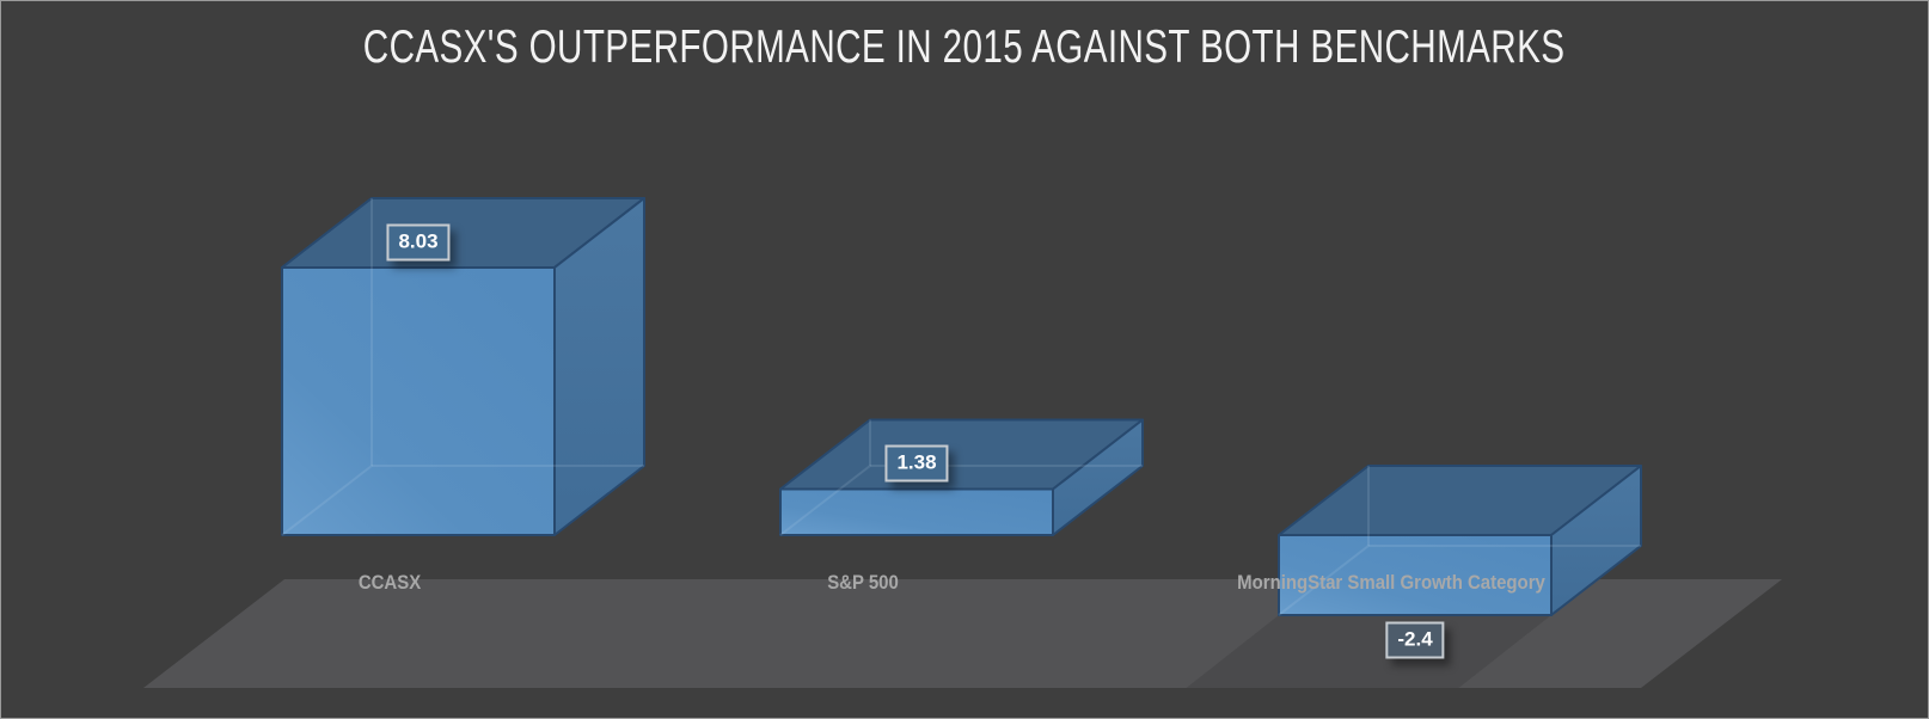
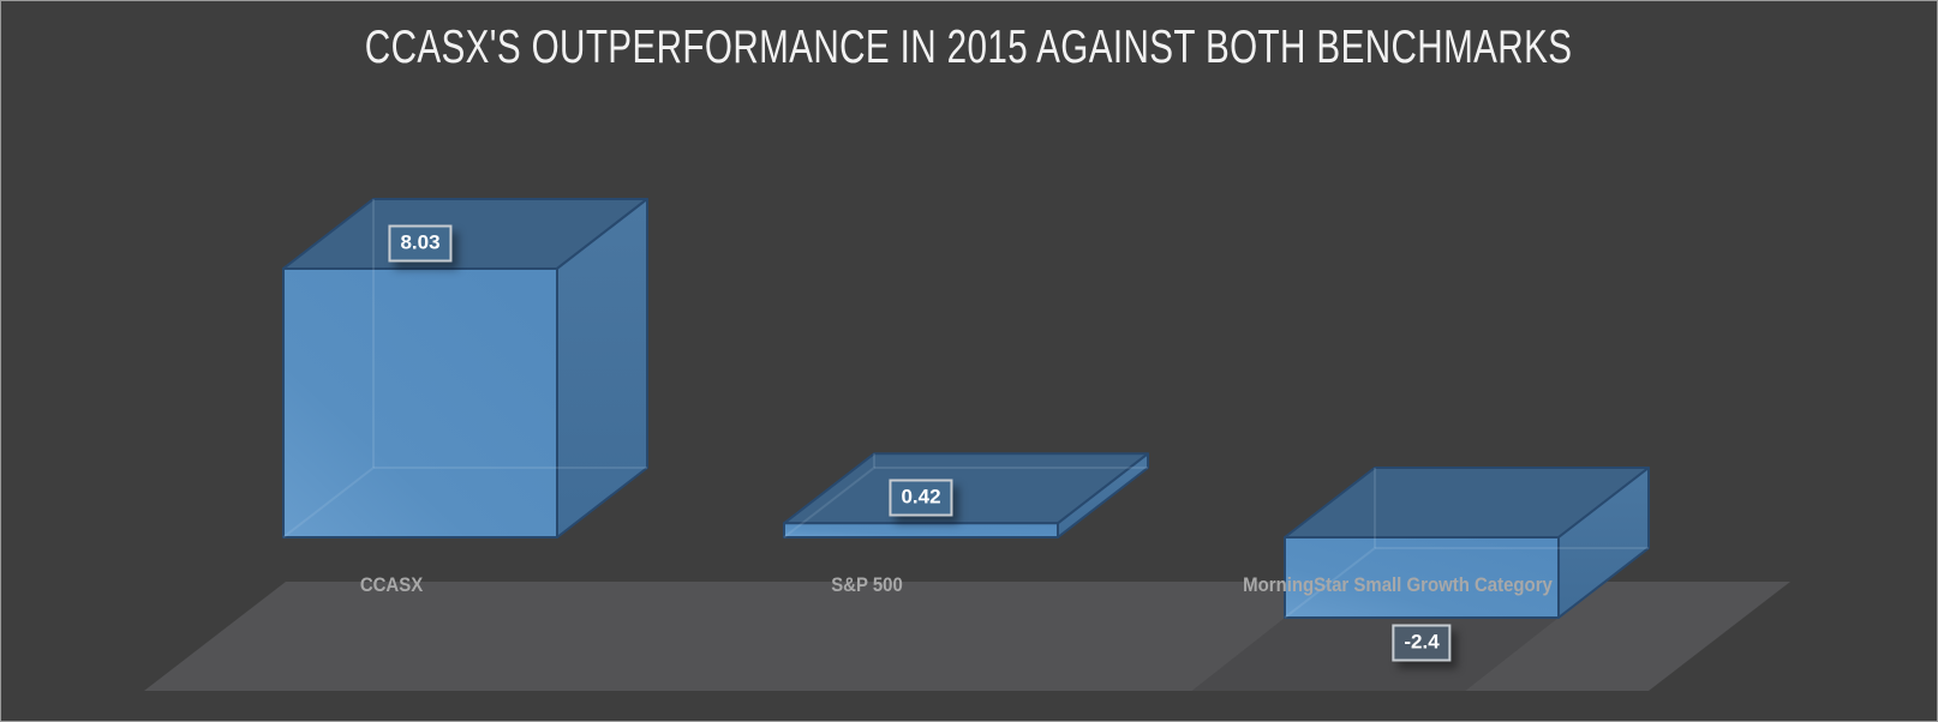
S&P 500: 1.38 -> 0.42
